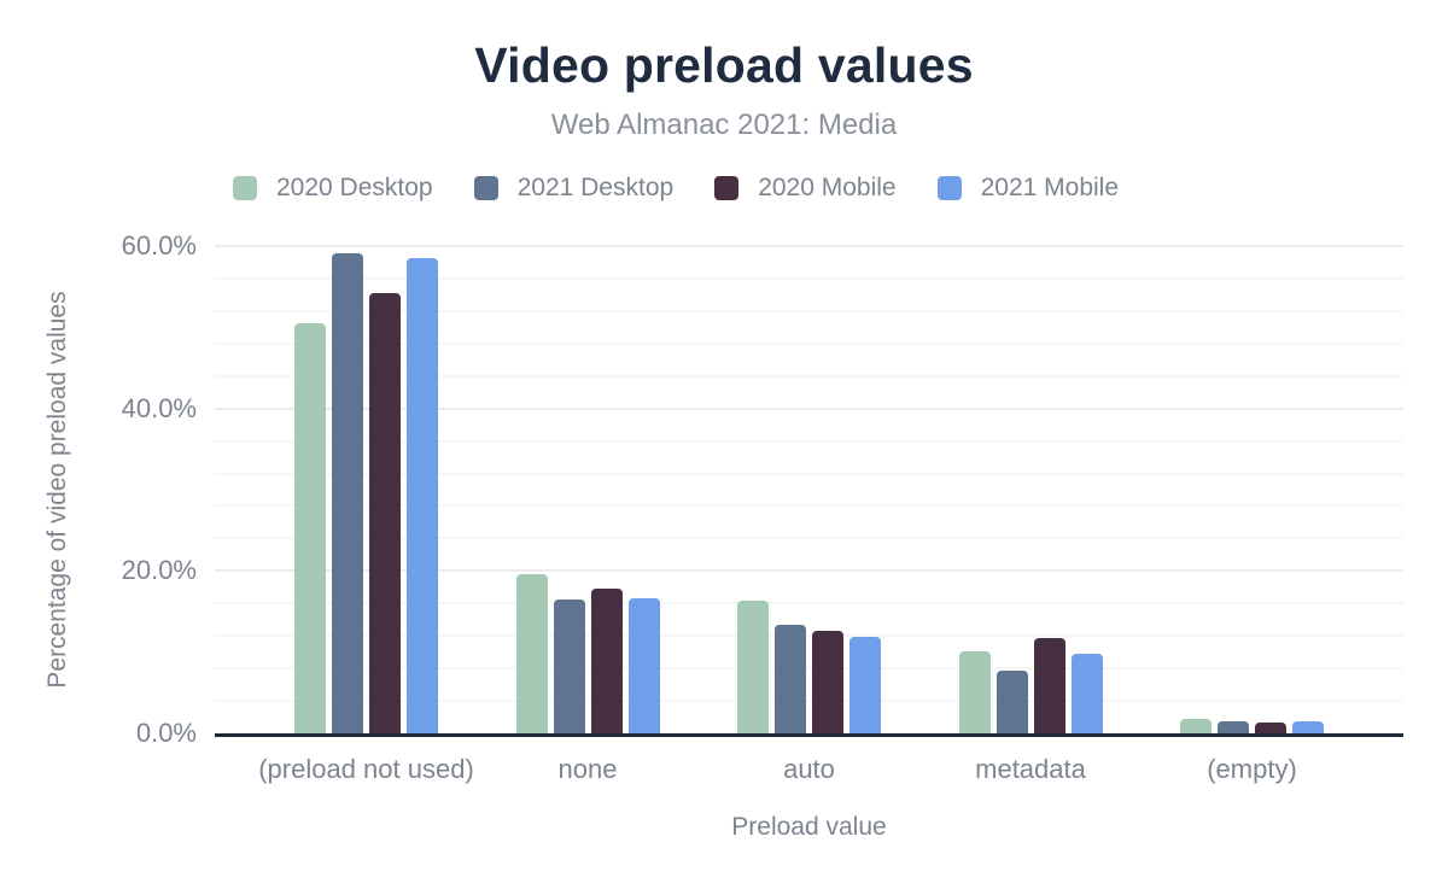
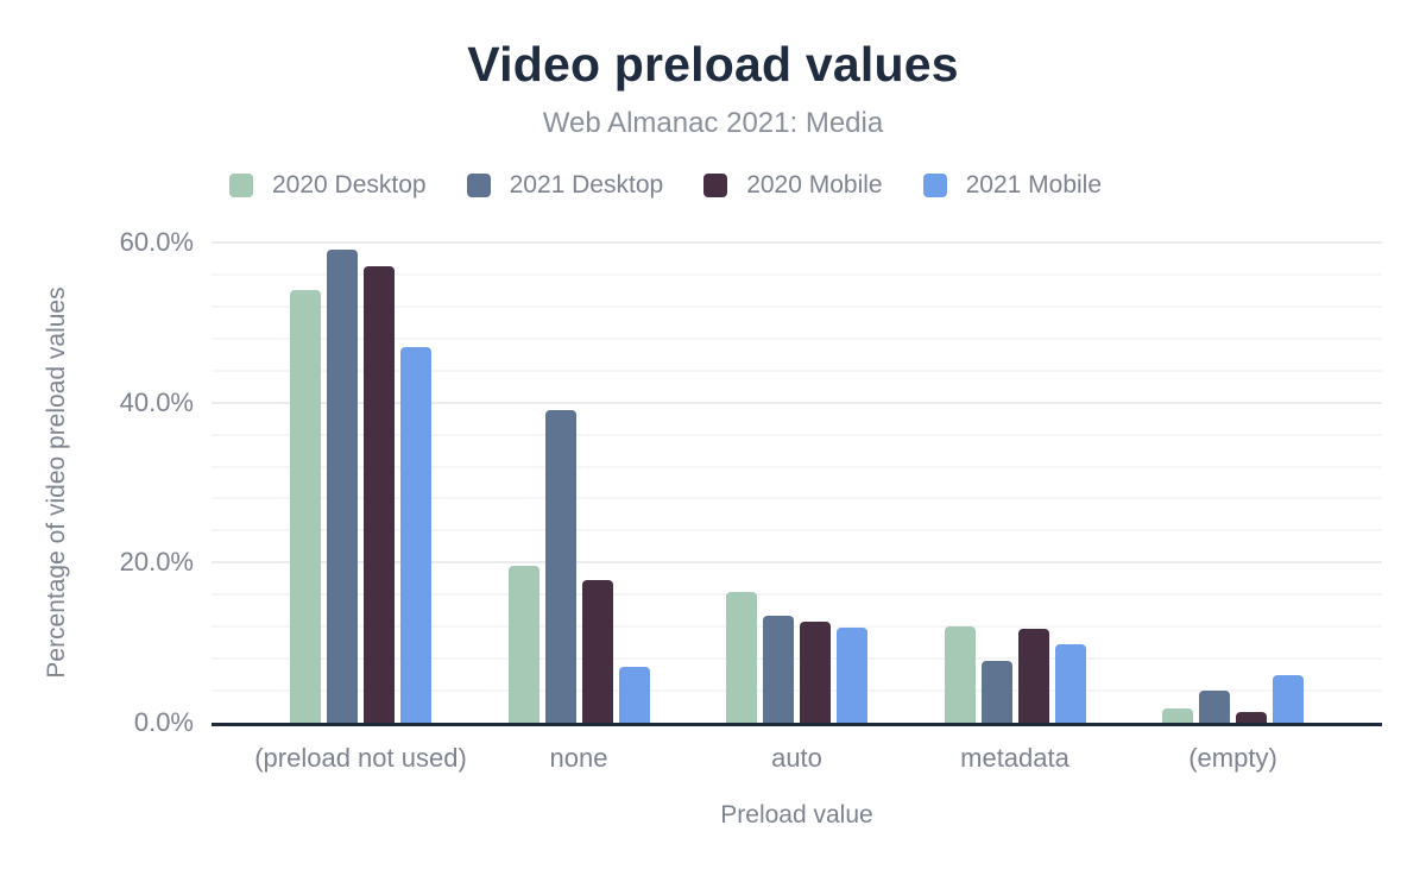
2020 Desktop/(preload not used): 50% -> 54%
2020 Mobile/(preload not used): 54% -> 57%
2021 Mobile/(preload not used): 58% -> 47%
2021 Desktop/none: 16% -> 39%
2021 Mobile/none: 17% -> 7%
2020 Desktop/metadata: 10% -> 12%
2021 Desktop/(empty): 2% -> 4%
2021 Mobile/(empty): 2% -> 6%
